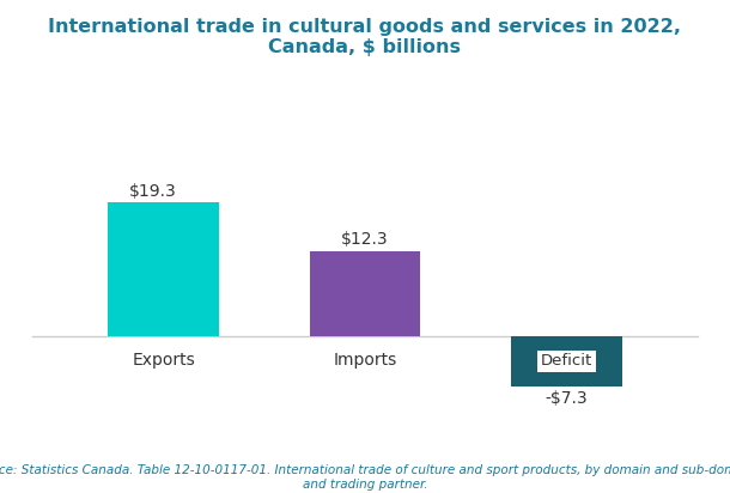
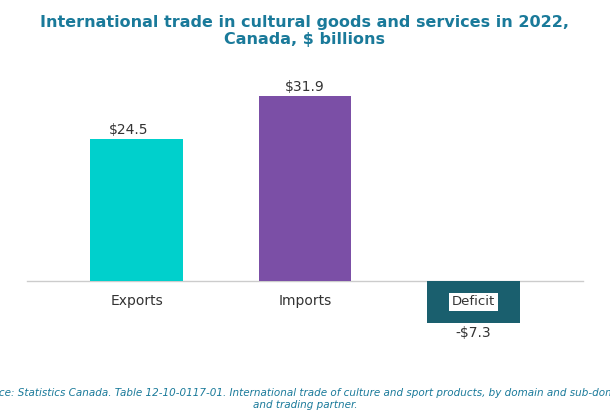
Exports: $19.3 -> $24.5
Imports: $12.3 -> $31.9
